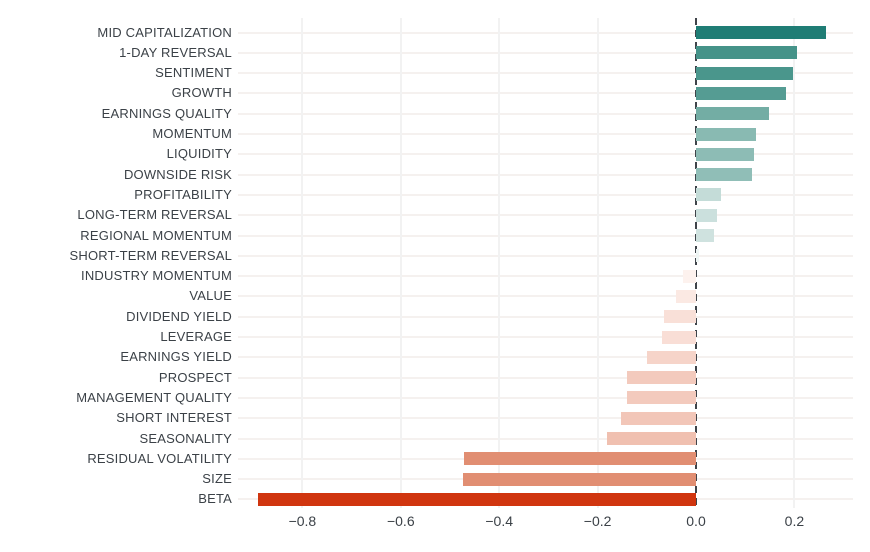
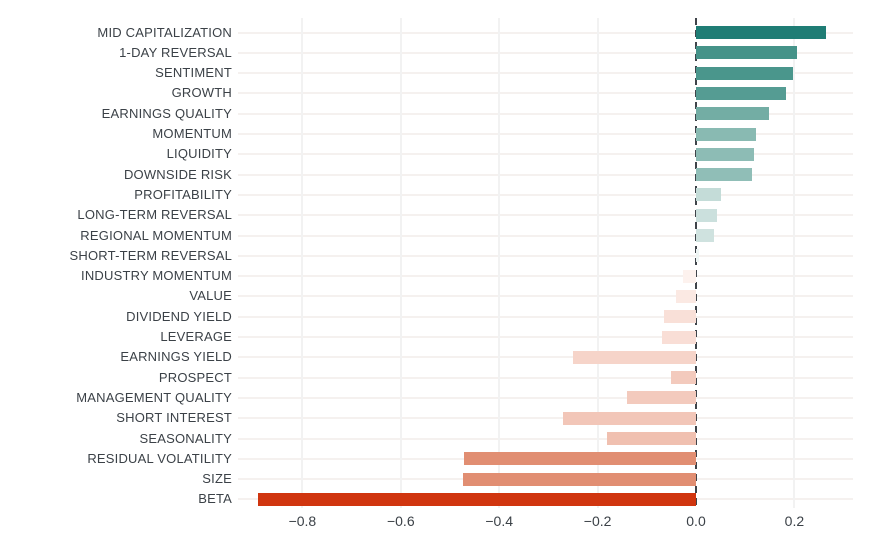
EARNINGS YIELD: -0.10 -> -0.25
PROSPECT: -0.14 -> -0.05
SHORT INTEREST: -0.15 -> -0.27
